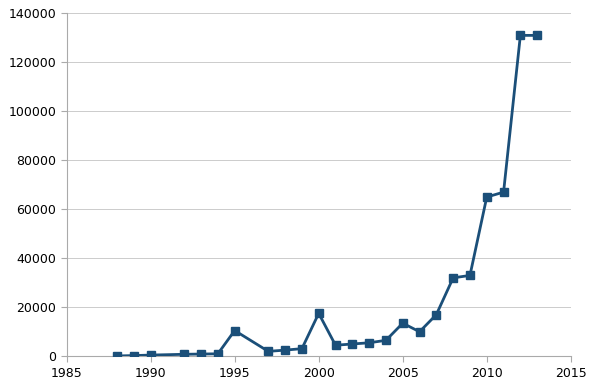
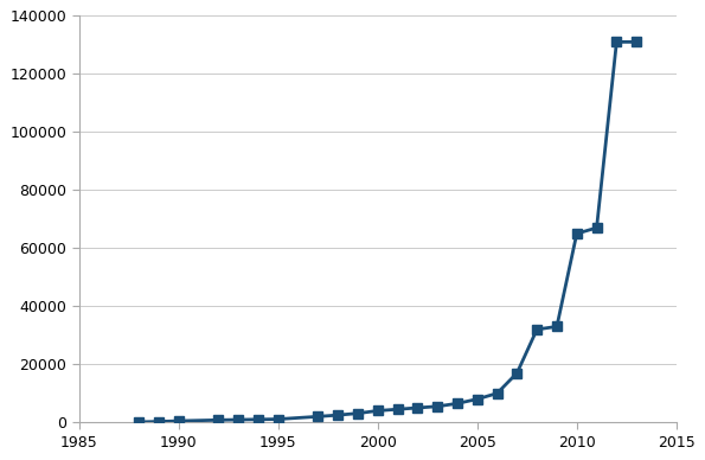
1995: 10500 -> 1100
2000: 17500 -> 4000
2005: 13500 -> 8000
